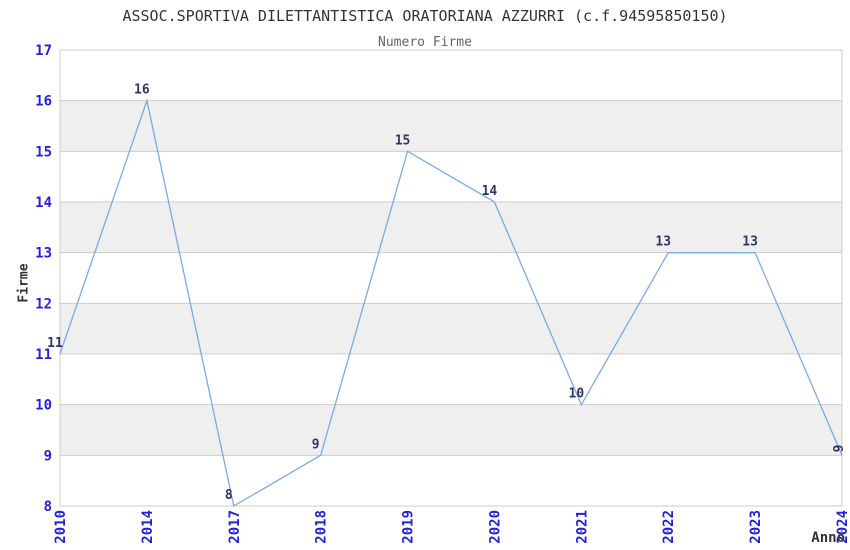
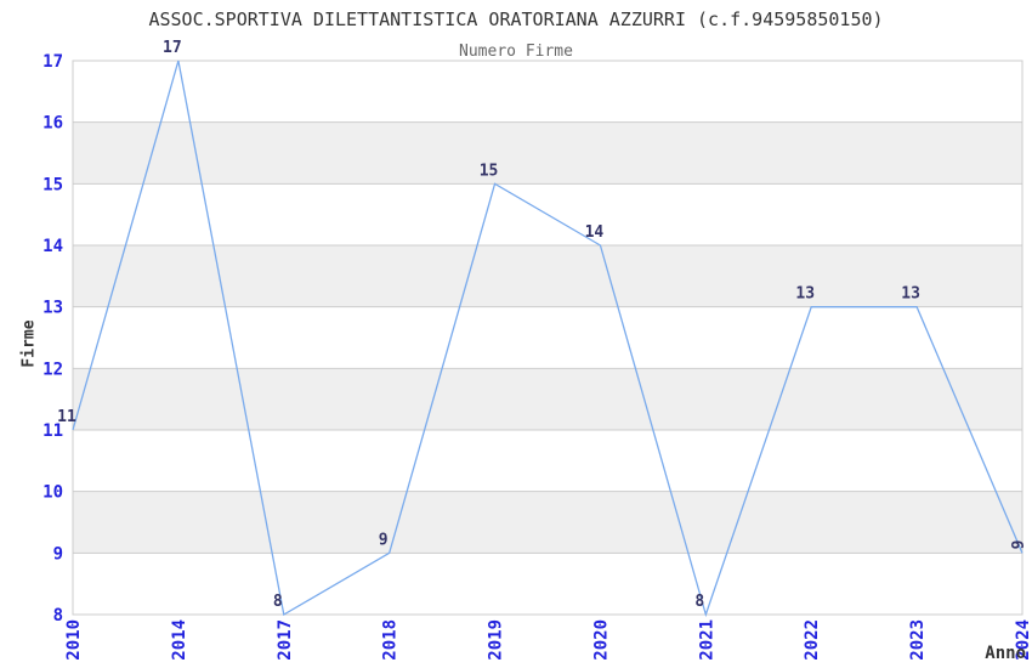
2014: 16 -> 17
2021: 10 -> 8
